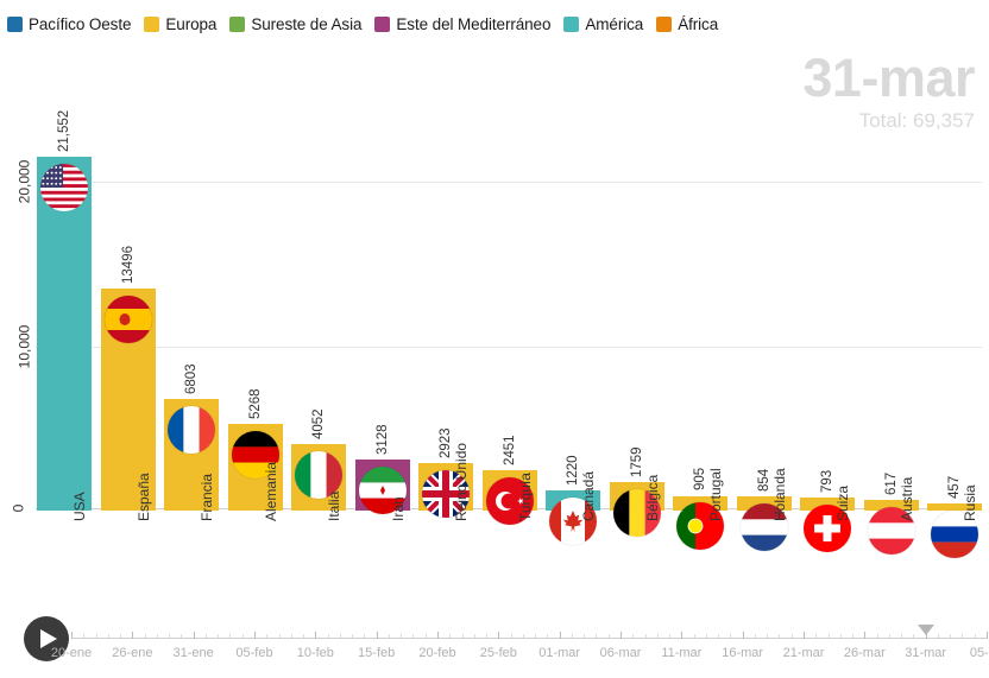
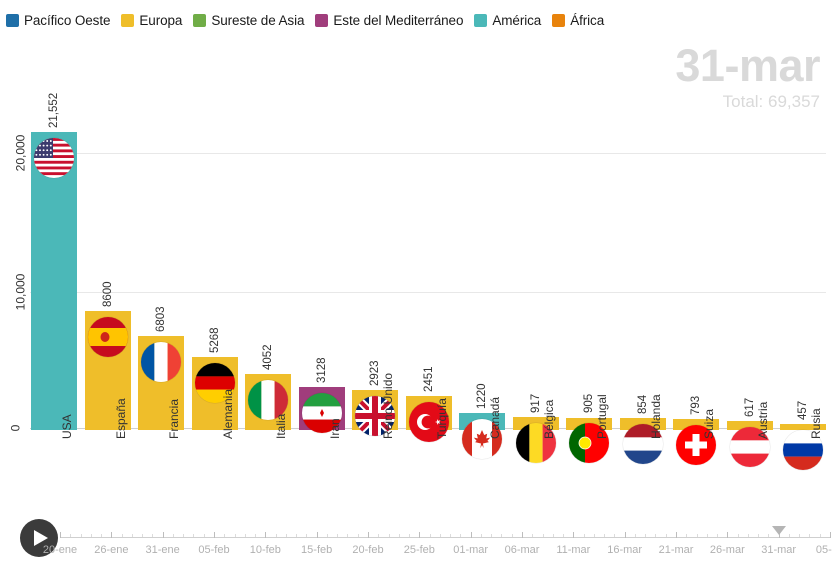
España: 13496 -> 8600
Bélgica: 1759 -> 917
